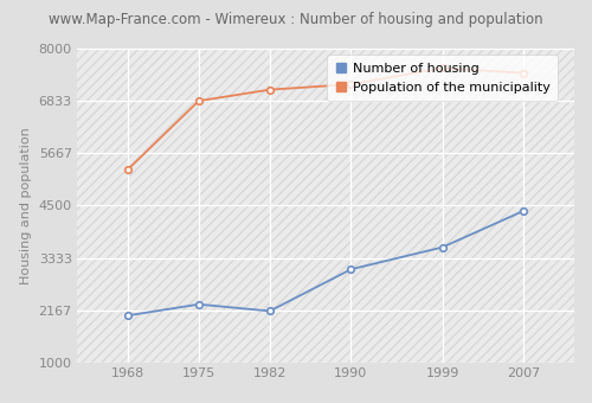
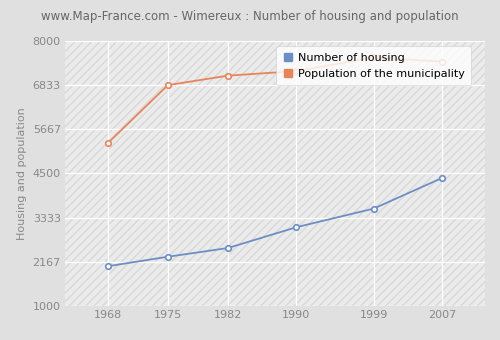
Number of housing/1982: 2150 -> 2530
